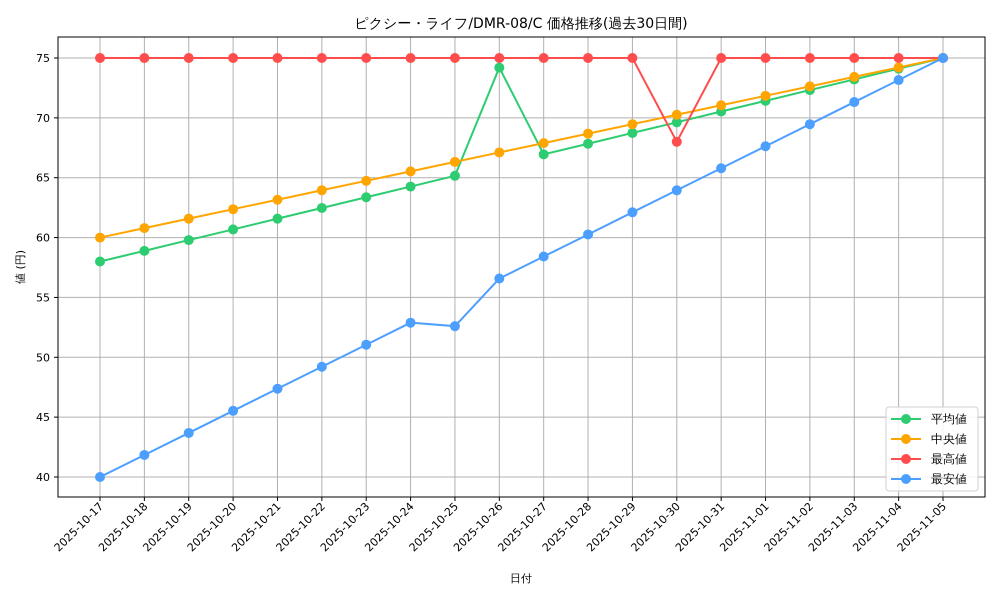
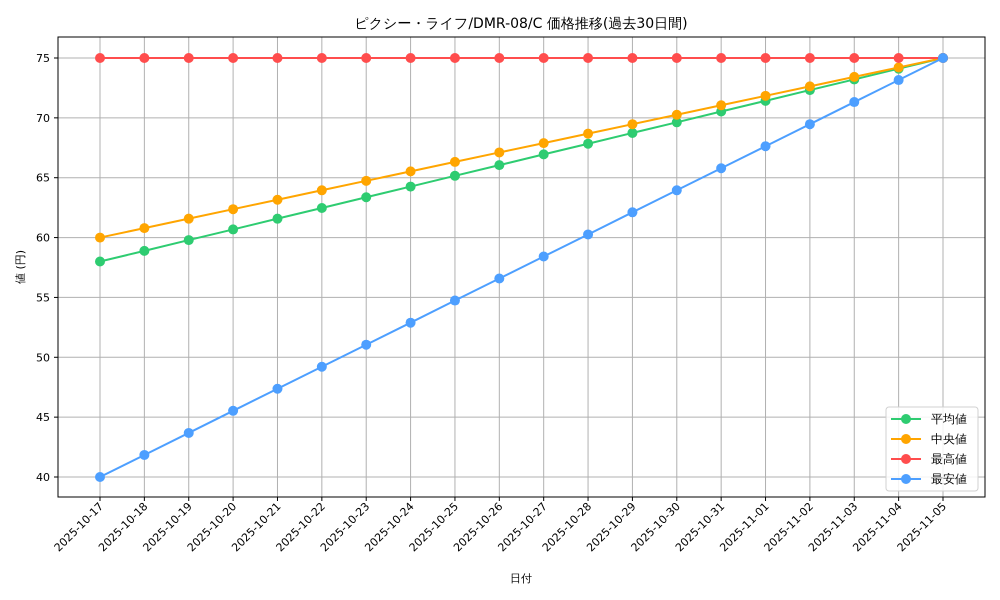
最安値/2025-10-25: 52.6 -> 54.7
平均値/2025-10-26: 74.2 -> 66.0
最高値/2025-10-30: 68 -> 75
